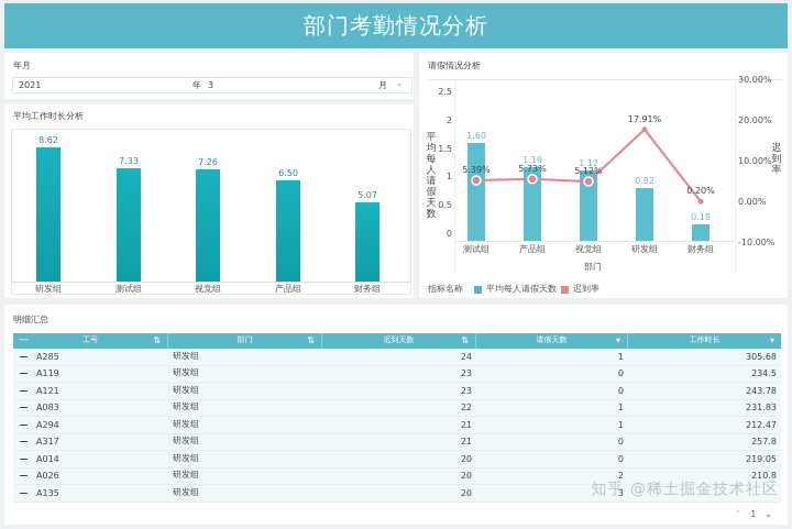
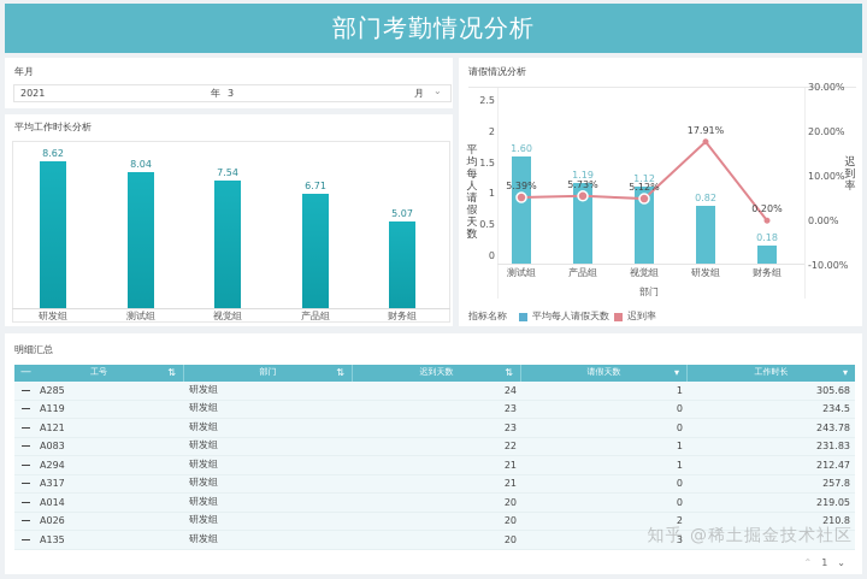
平均工作时长分析/测试组: 7.33 -> 8.04
平均工作时长分析/视觉组: 7.26 -> 7.54
平均工作时长分析/产品组: 6.50 -> 6.71
